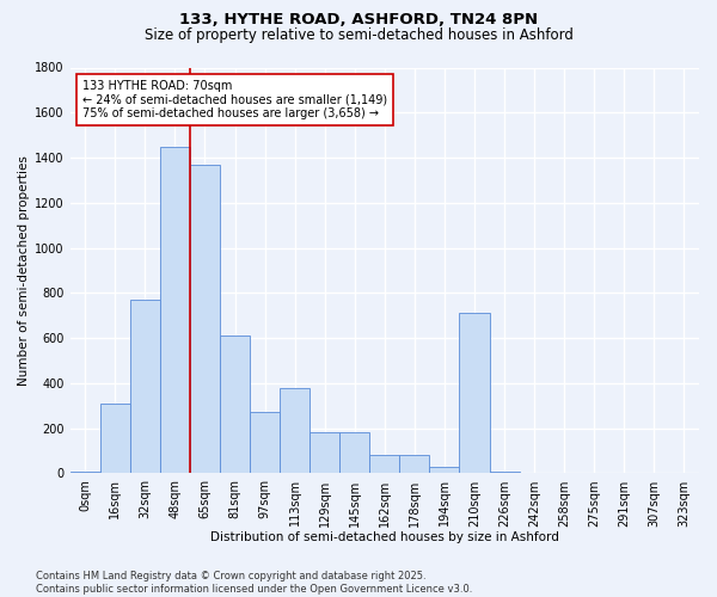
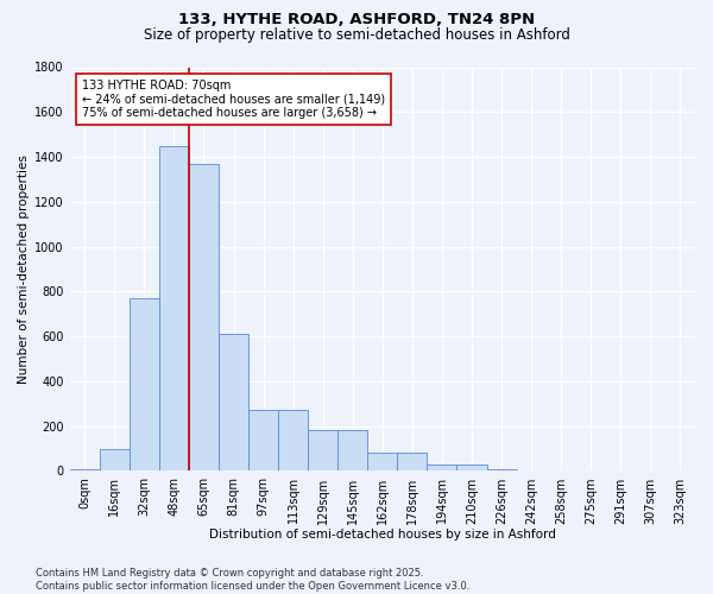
16sqm: 310 -> 100
113sqm: 380 -> 270
210sqm: 710 -> 30
